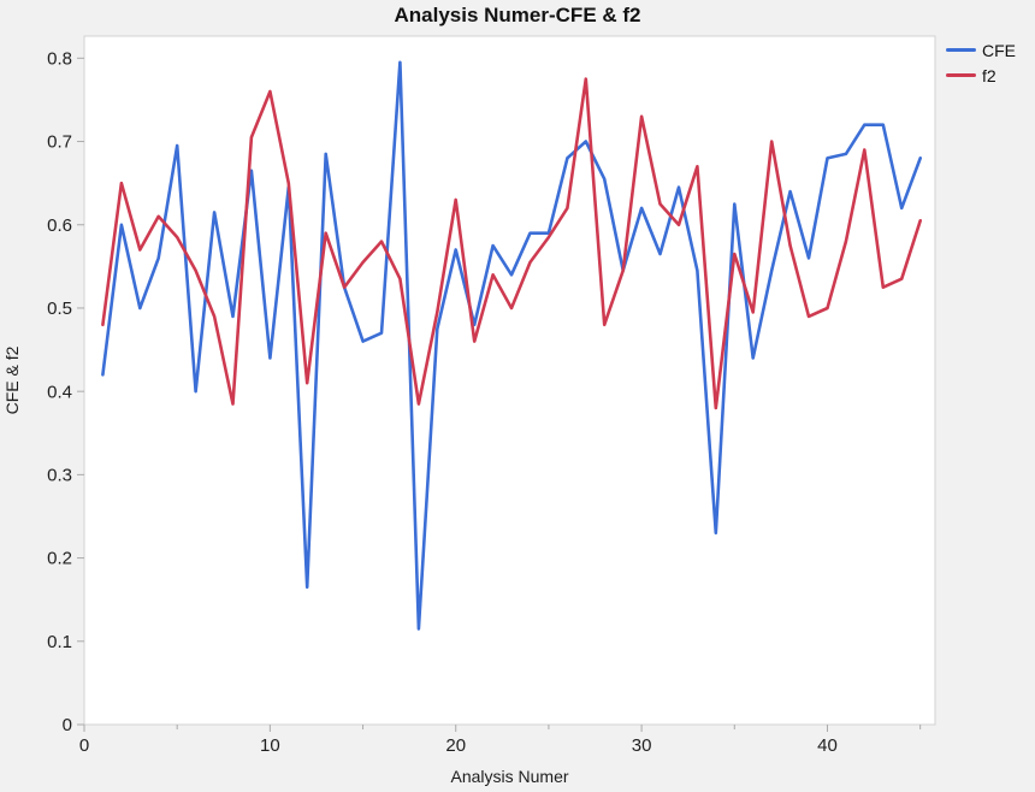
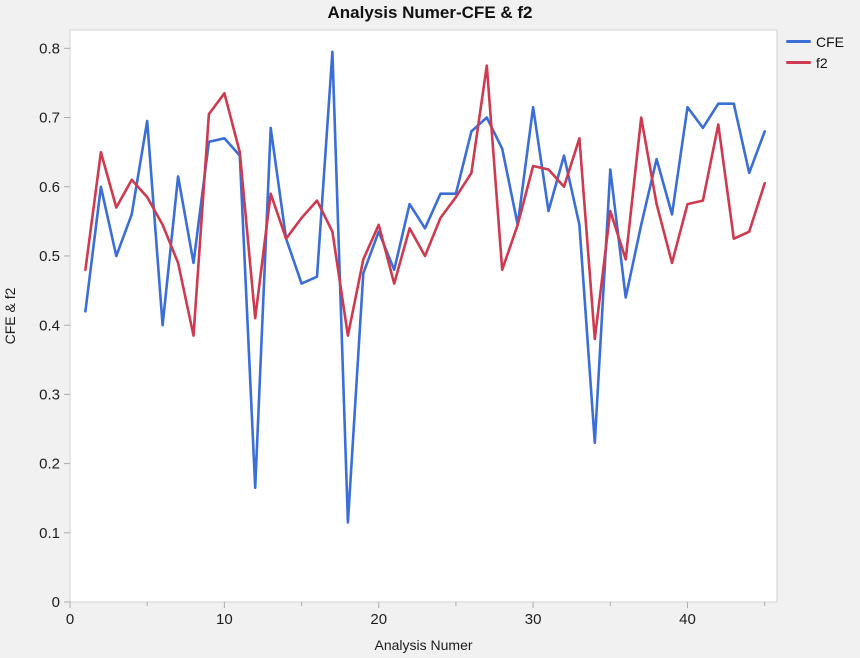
CFE/10: 0.44 -> 0.67
f2/10: 0.76 -> 0.73
CFE/20: 0.57 -> 0.54
f2/20: 0.63 -> 0.55
CFE/30: 0.62 -> 0.71
f2/30: 0.73 -> 0.63
CFE/40: 0.68 -> 0.71
f2/40: 0.50 -> 0.57
